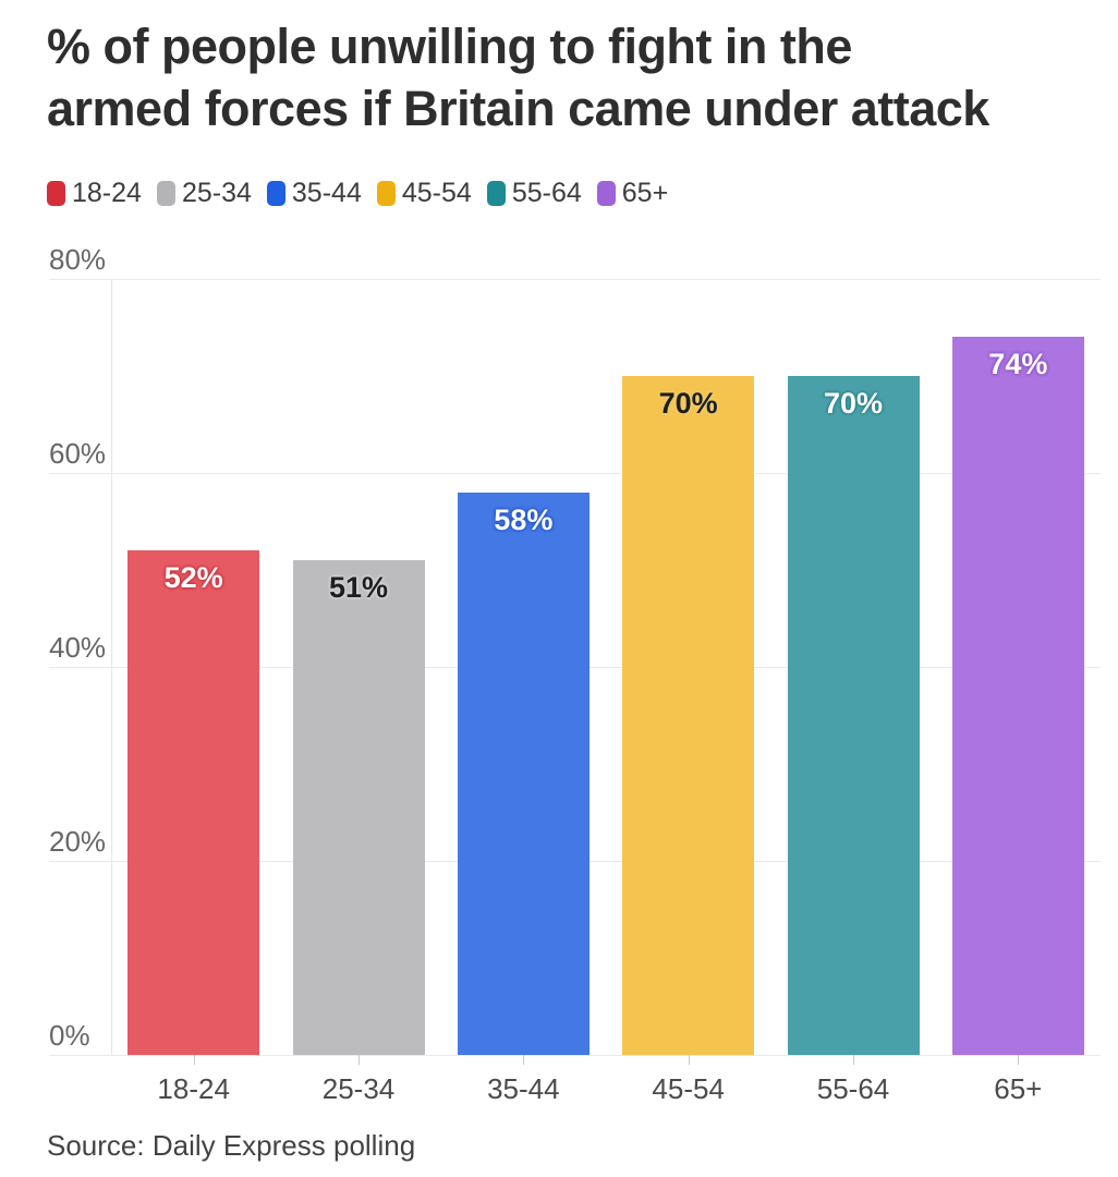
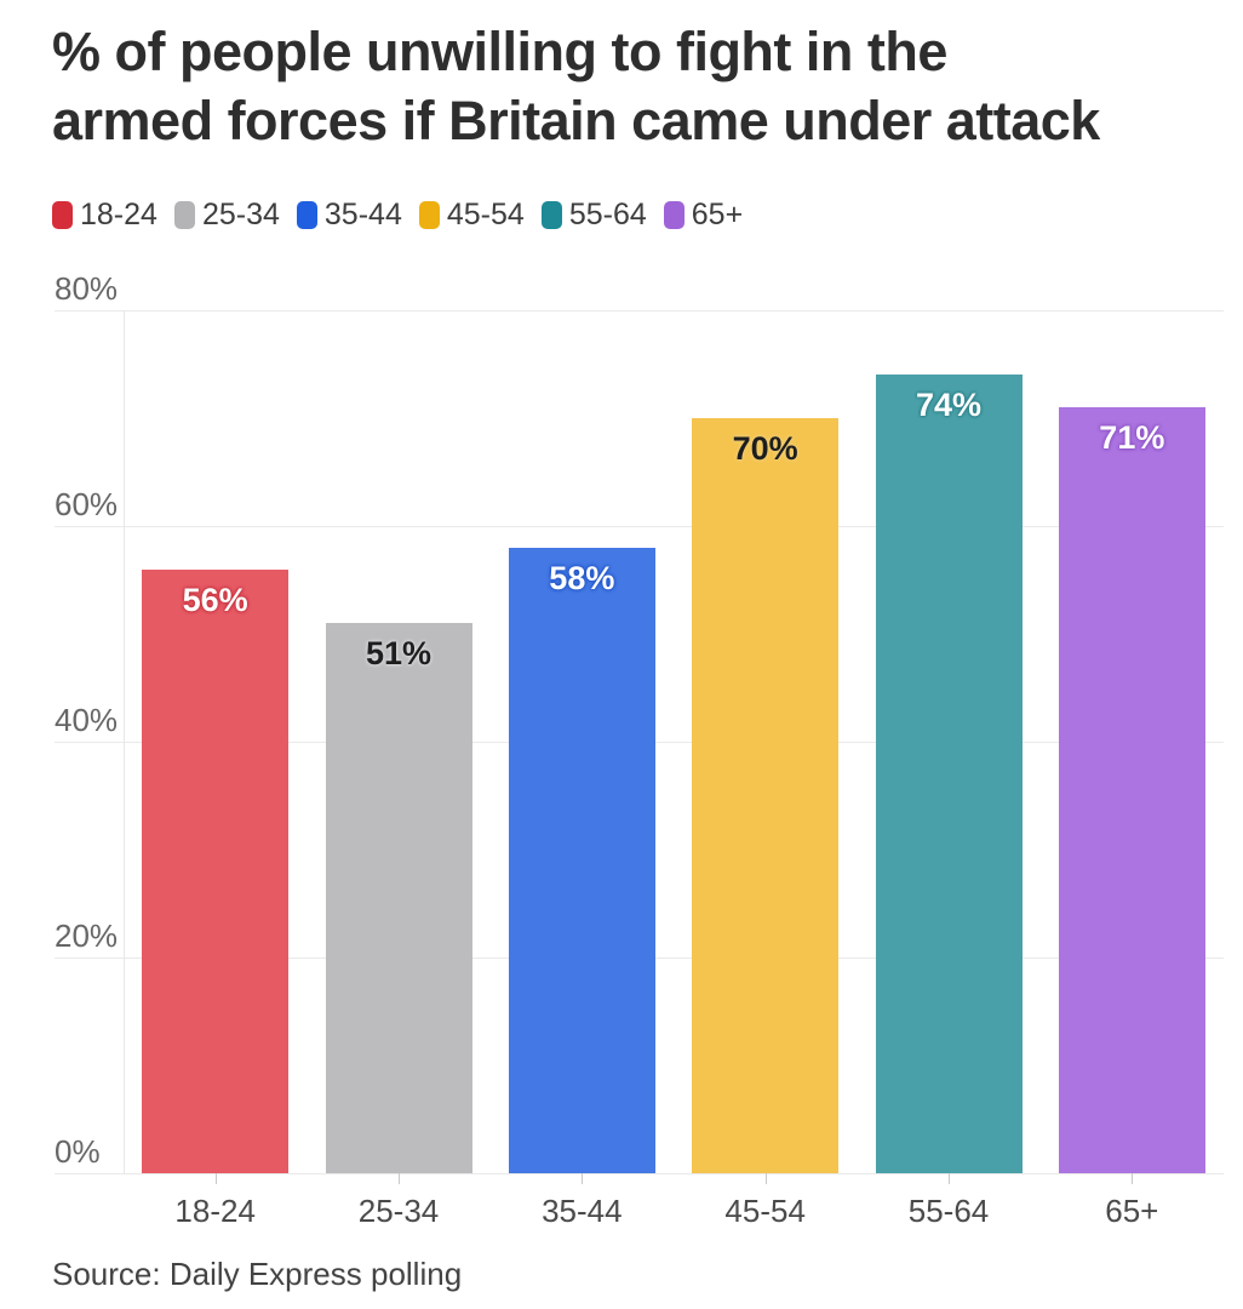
18-24: 52% -> 56%
55-64: 70% -> 74%
65+: 74% -> 71%
